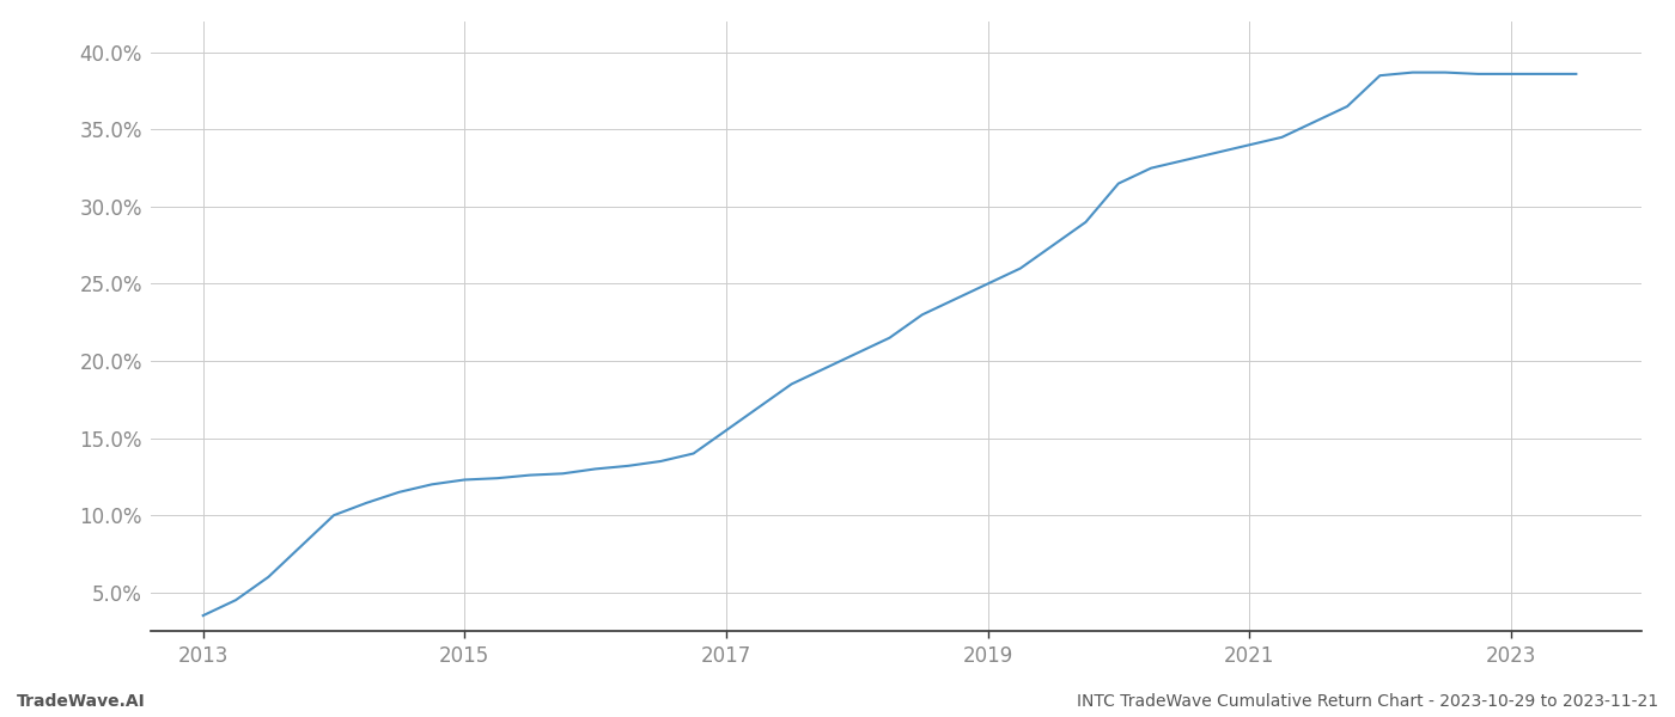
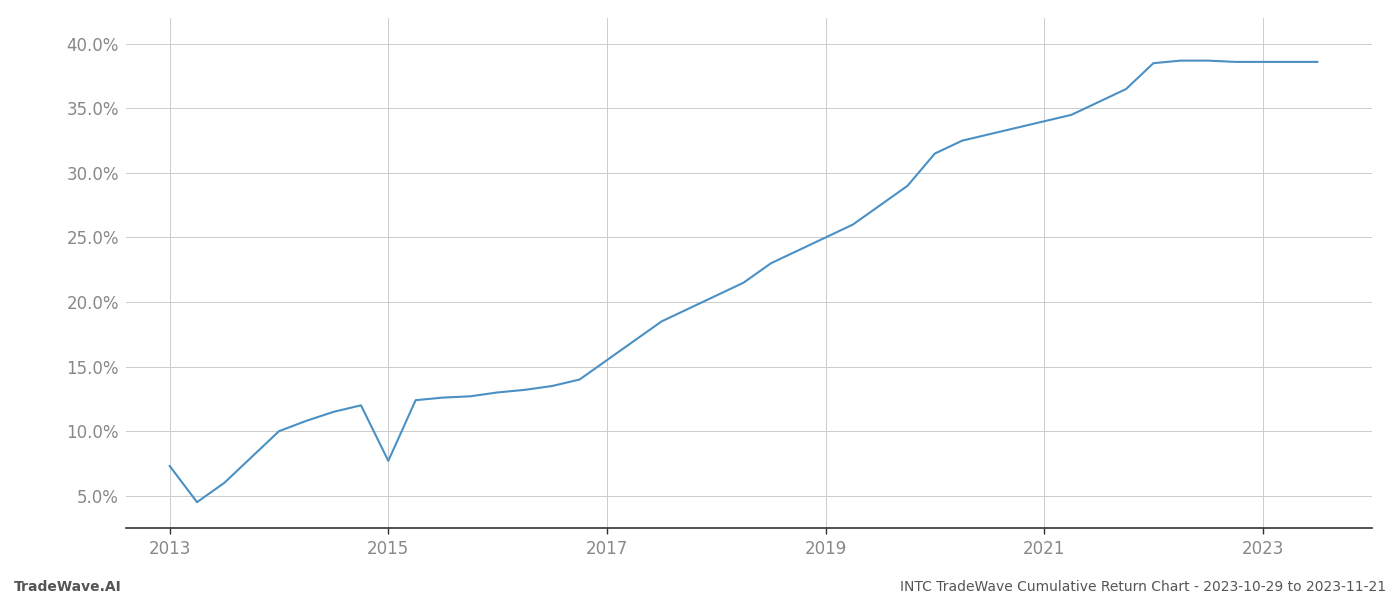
2013: 3.5% -> 7.3%
2015: 12.3% -> 7.7%
